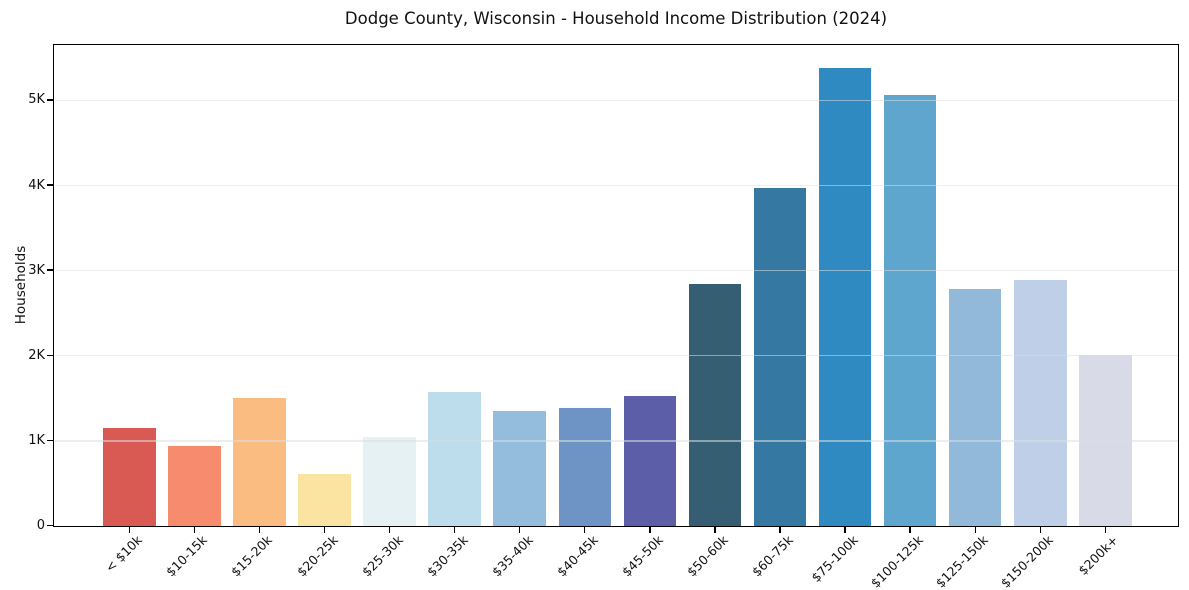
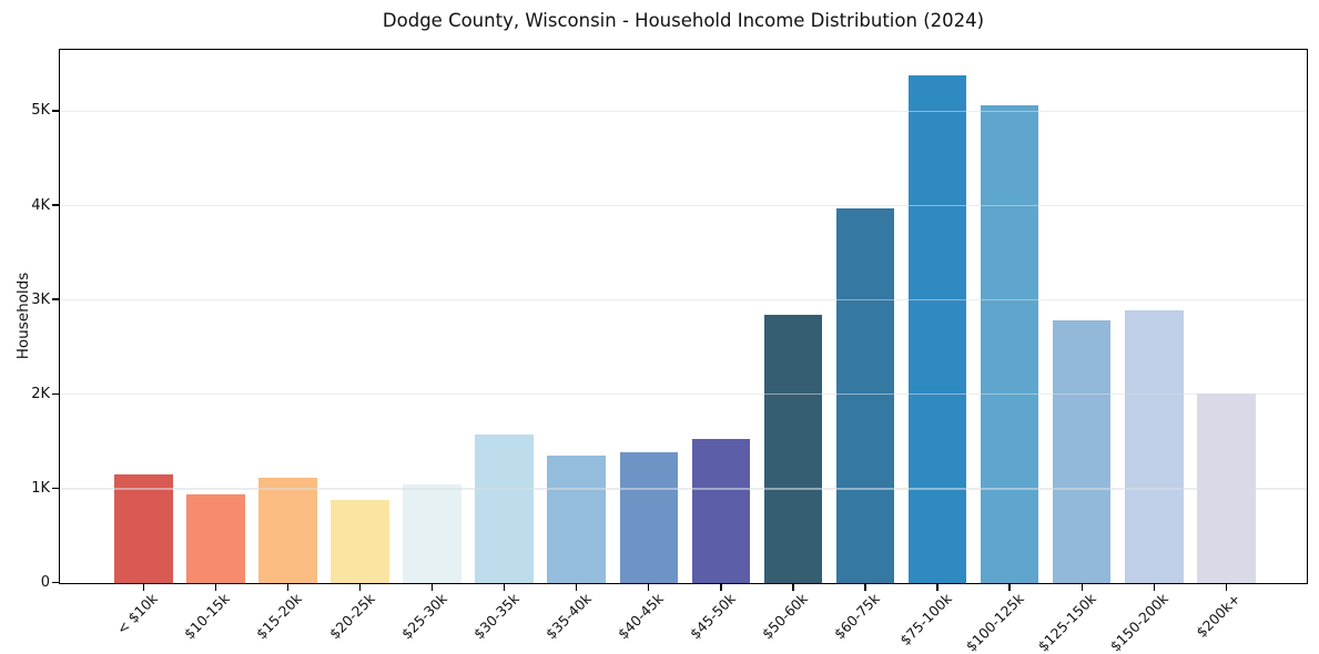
$15-20k: 1.5K -> 1.1K
$20-25k: 0.6K -> 0.9K
